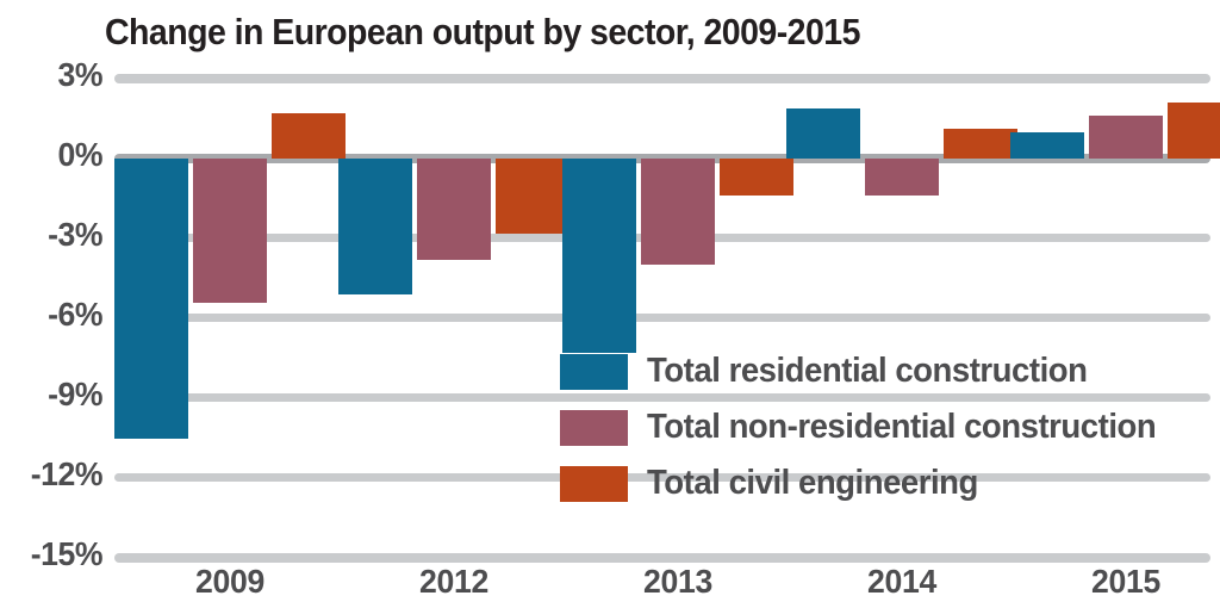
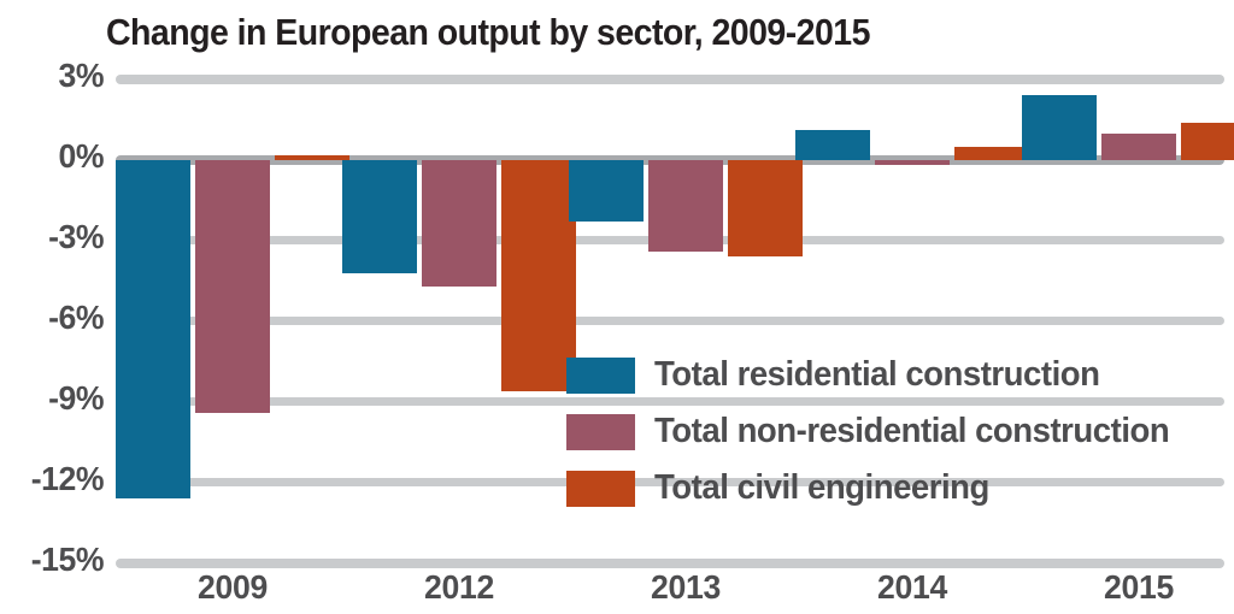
Total residential construction/2009: -10.5% -> -12.6%
Total non-residential construction/2009: -5.4% -> -9.4%
Total civil engineering/2009: 1.7% -> 0.2%
Total residential construction/2012: -5.1% -> -4.2%
Total non-residential construction/2012: -3.8% -> -4.7%
Total civil engineering/2012: -2.8% -> -8.6%
Total residential construction/2013: -7.3% -> -2.3%
Total non-residential construction/2013: -4.0% -> -3.4%
Total civil engineering/2013: -1.4% -> -3.6%
Total residential construction/2014: 1.9% -> 1.1%
Total non-residential construction/2014: -1.4% -> -0.2%
Total civil engineering/2014: 1.1% -> 0.5%
Total residential construction/2015: 1.0% -> 2.4%
Total non-residential construction/2015: 1.6% -> 1.0%
Total civil engineering/2015: 2.1% -> 1.4%
